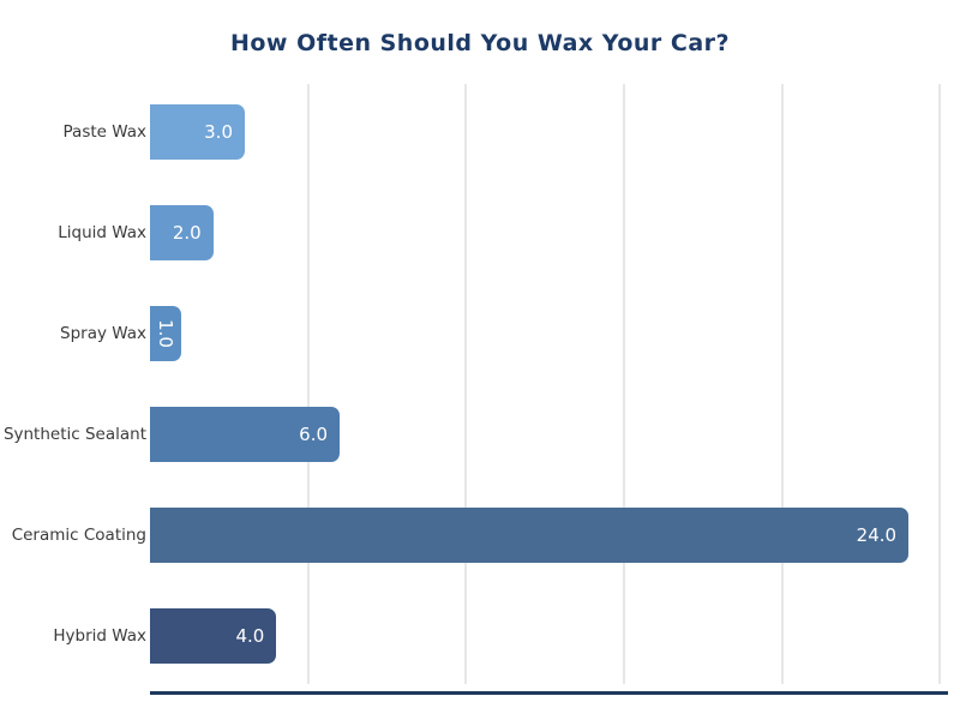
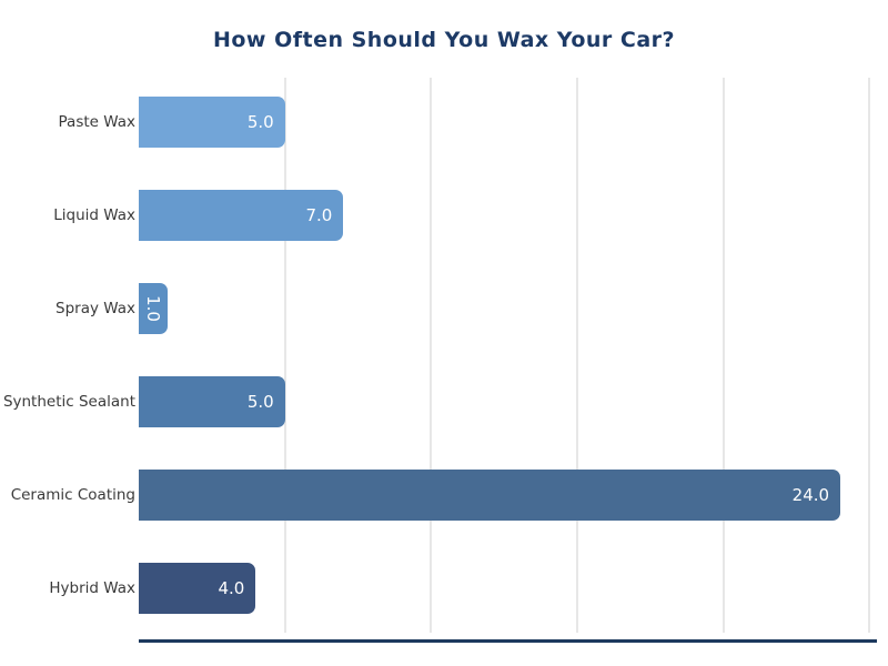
Paste Wax: 3.0 -> 5.0
Liquid Wax: 2.0 -> 7.0
Synthetic Sealant: 6.0 -> 5.0
